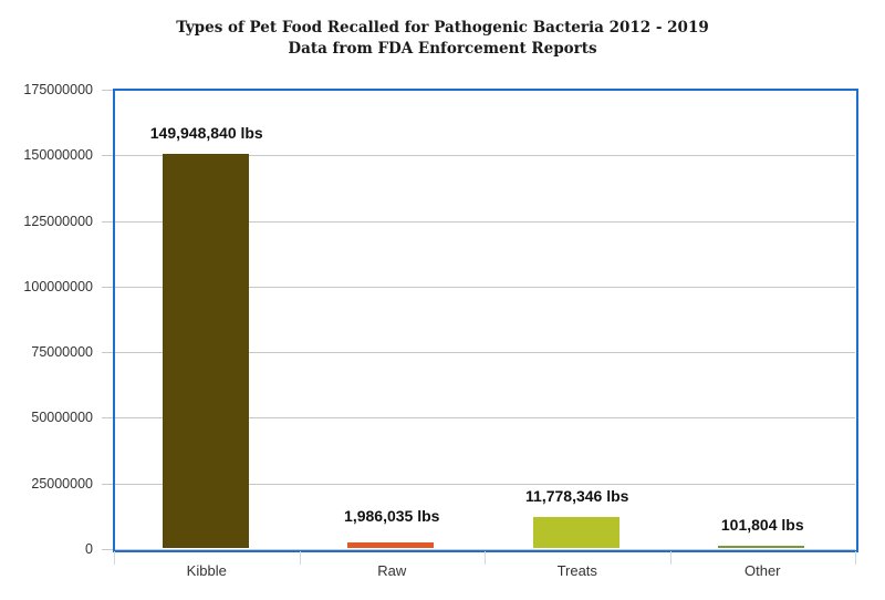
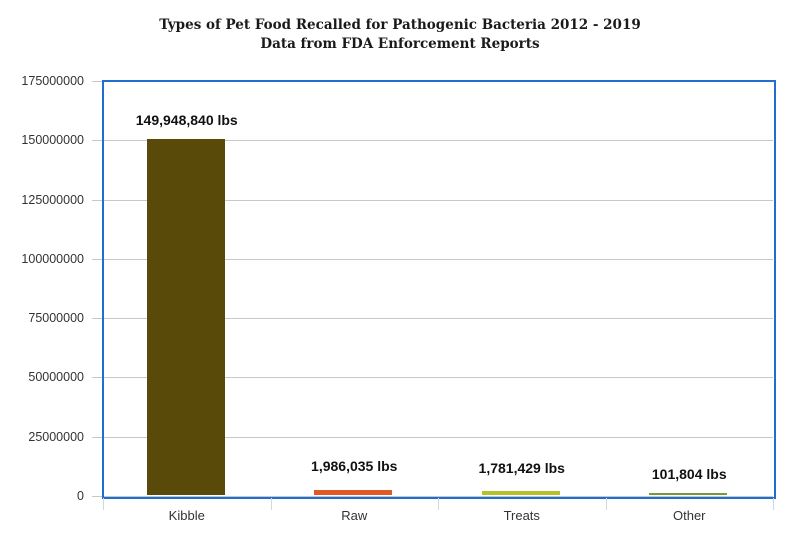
Treats: 11,778,346 -> 1,781,429
